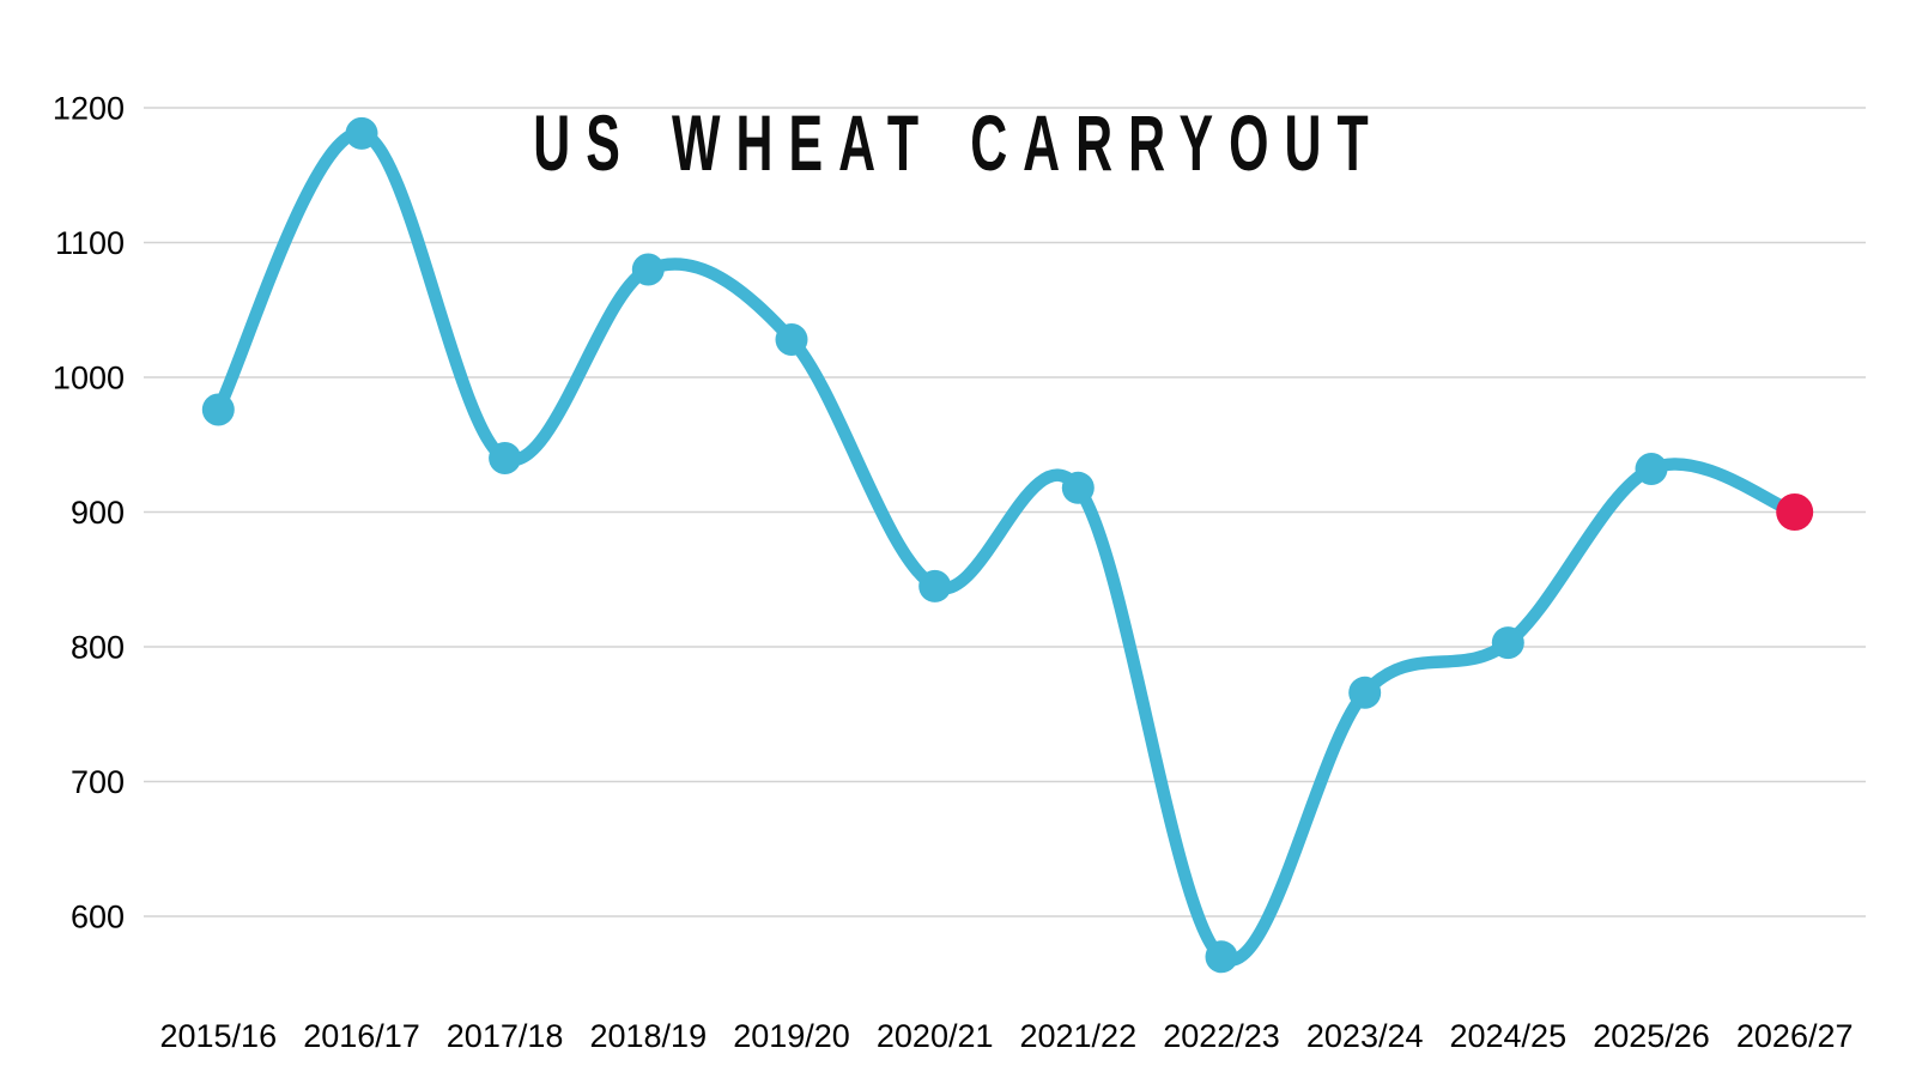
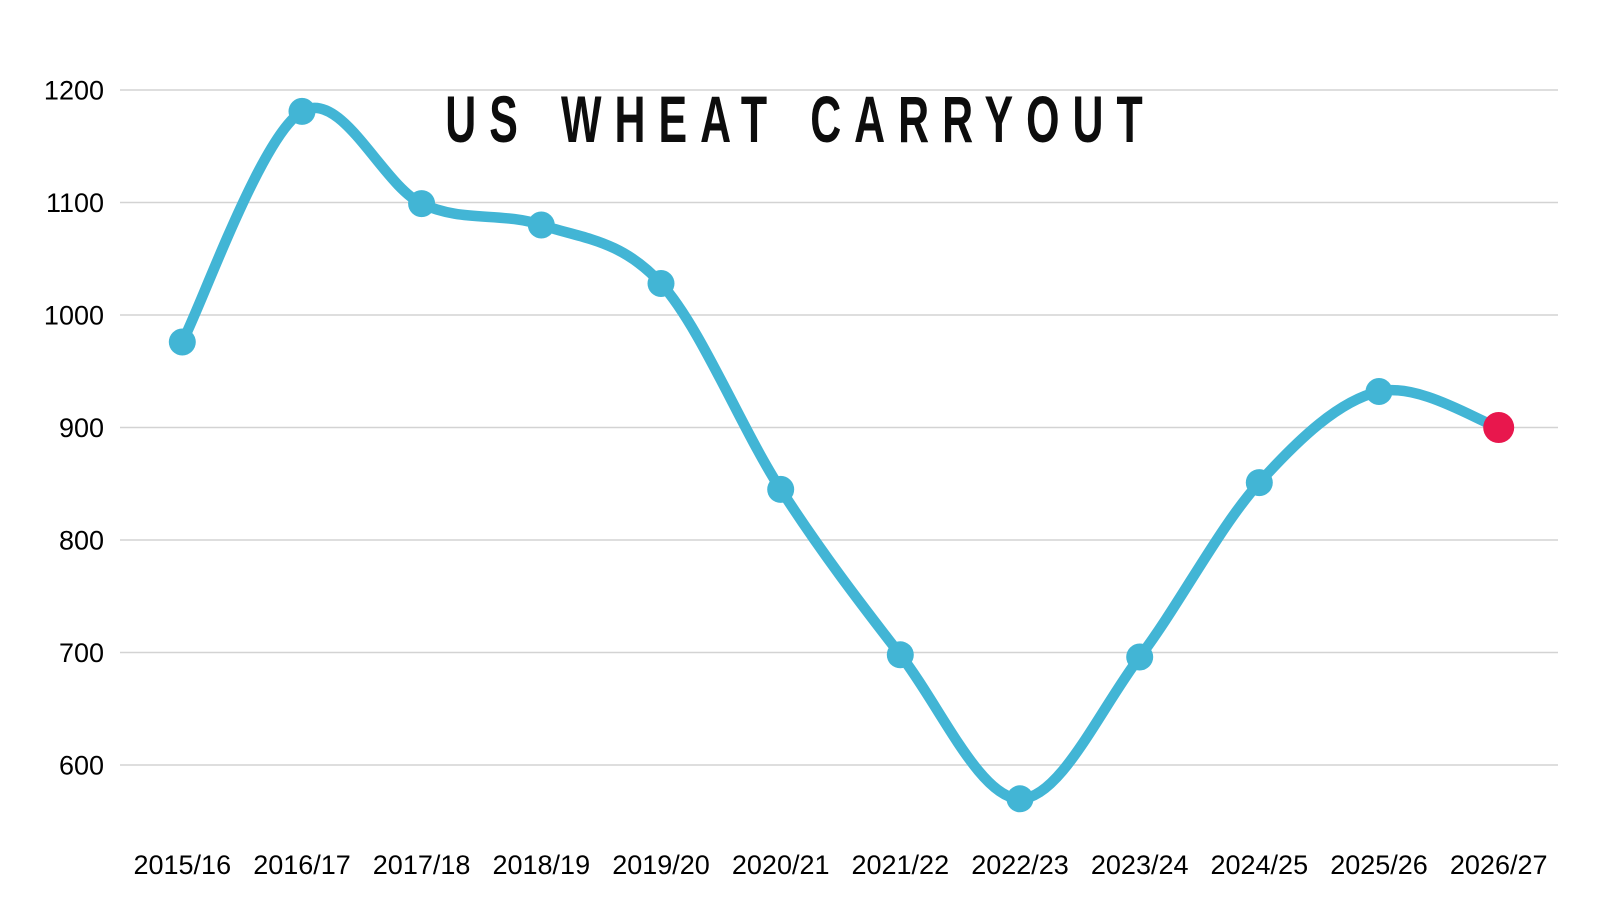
2017/18: 940 -> 1099
2021/22: 918 -> 698
2023/24: 766 -> 696
2024/25: 803 -> 851
